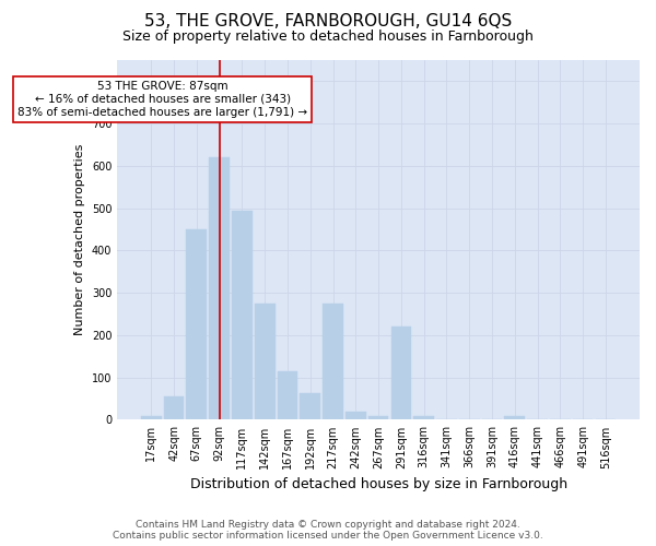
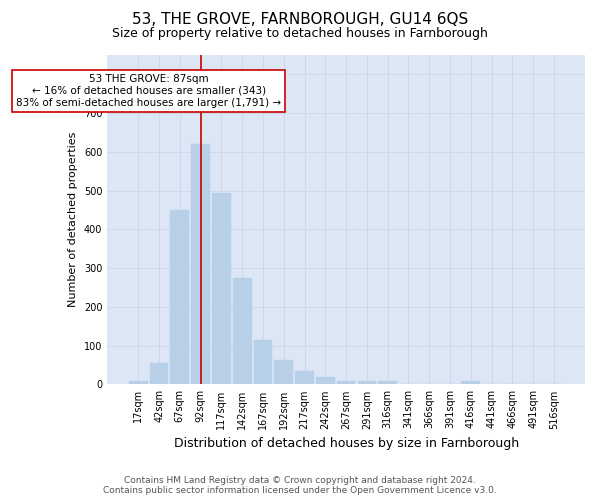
217sqm: 275 -> 35
291sqm: 220 -> 8
